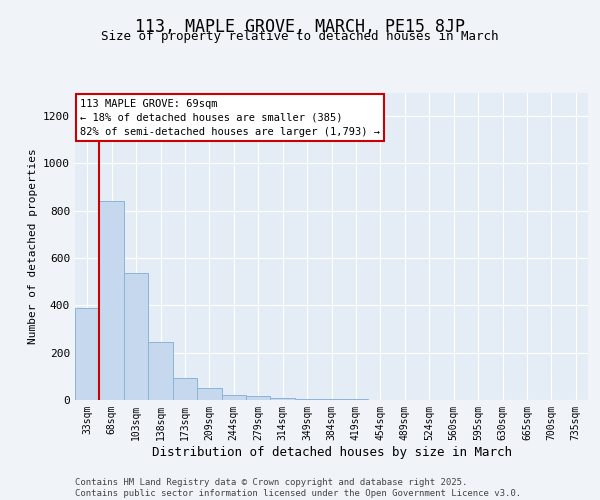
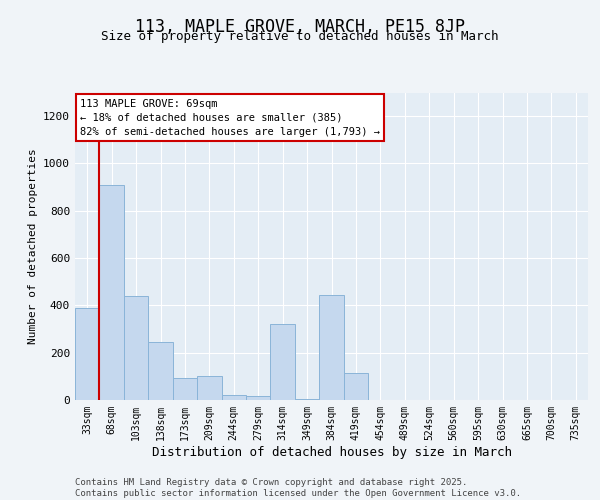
68sqm: 840 -> 910
103sqm: 535 -> 440
209sqm: 50 -> 100
314sqm: 10 -> 320
384sqm: 3 -> 445
419sqm: 5 -> 115
